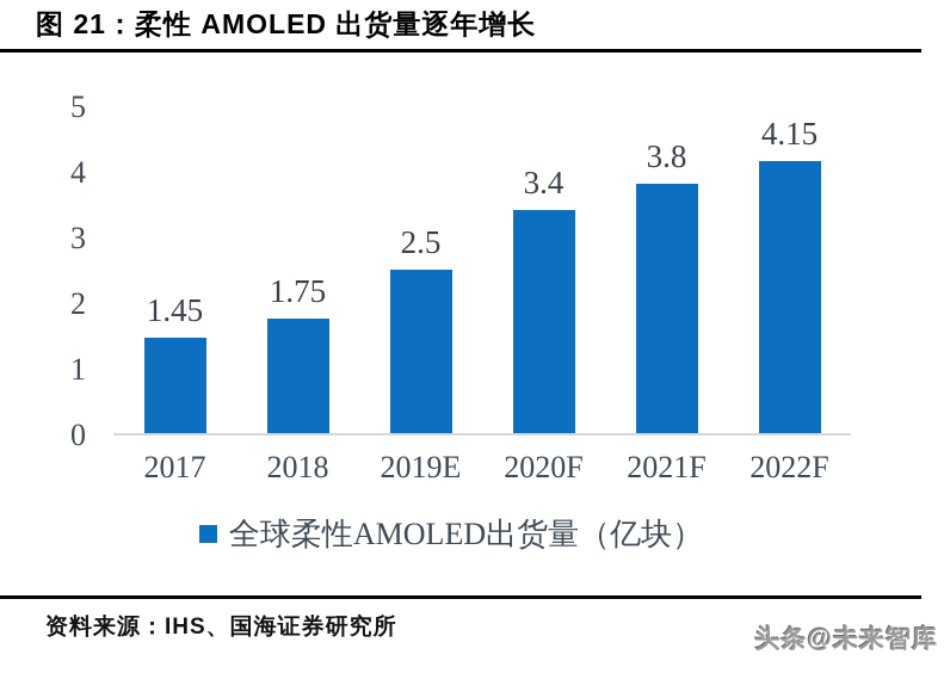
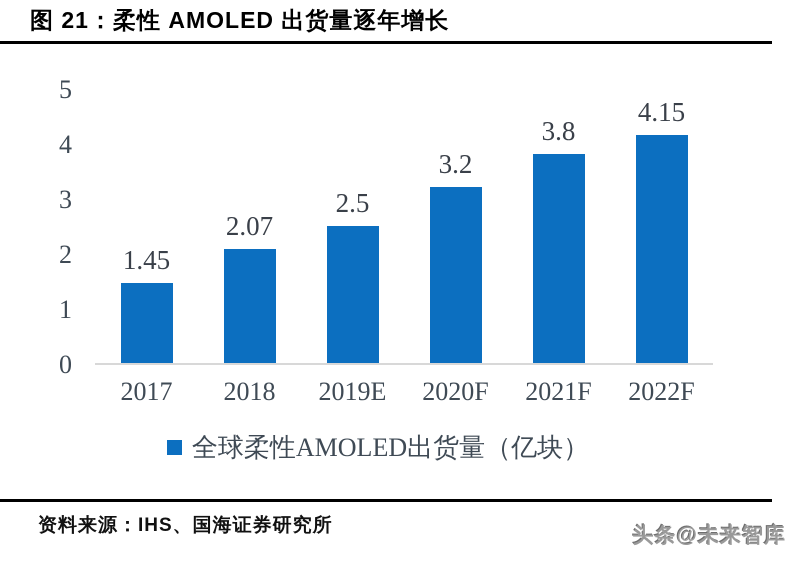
2018: 1.75 -> 2.07
2020F: 3.4 -> 3.2
